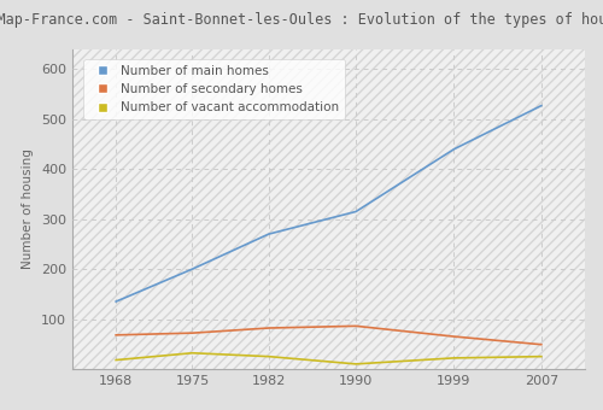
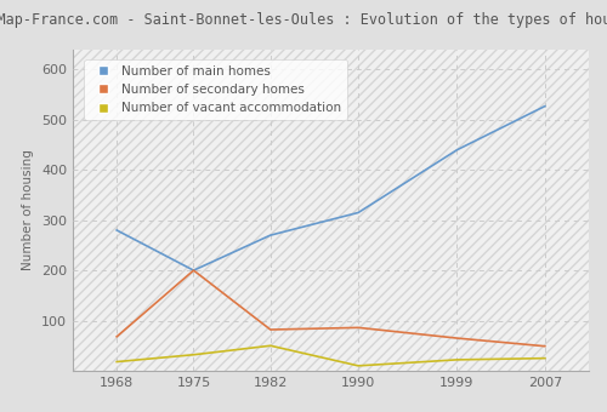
Number of main homes/1968: 135 -> 280
Number of secondary homes/1975: 72 -> 200
Number of vacant accommodation/1982: 25 -> 50
